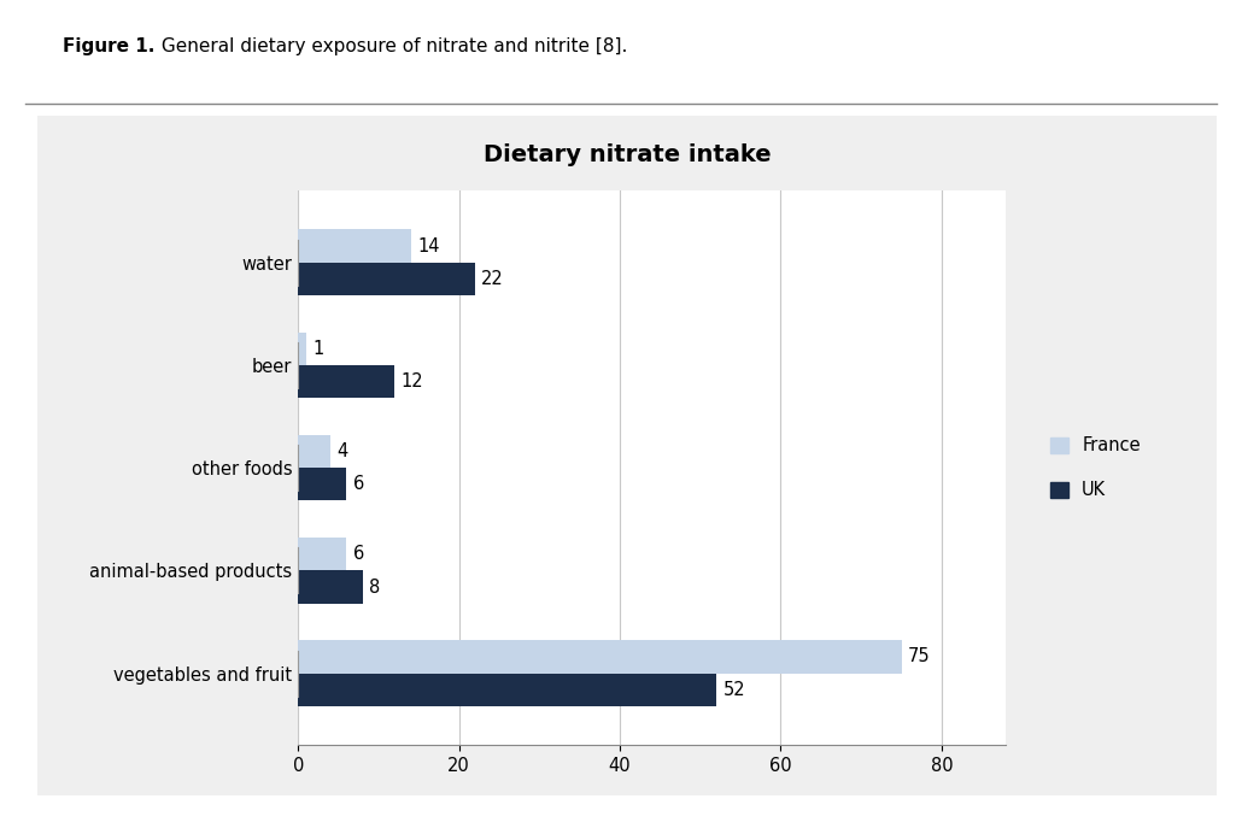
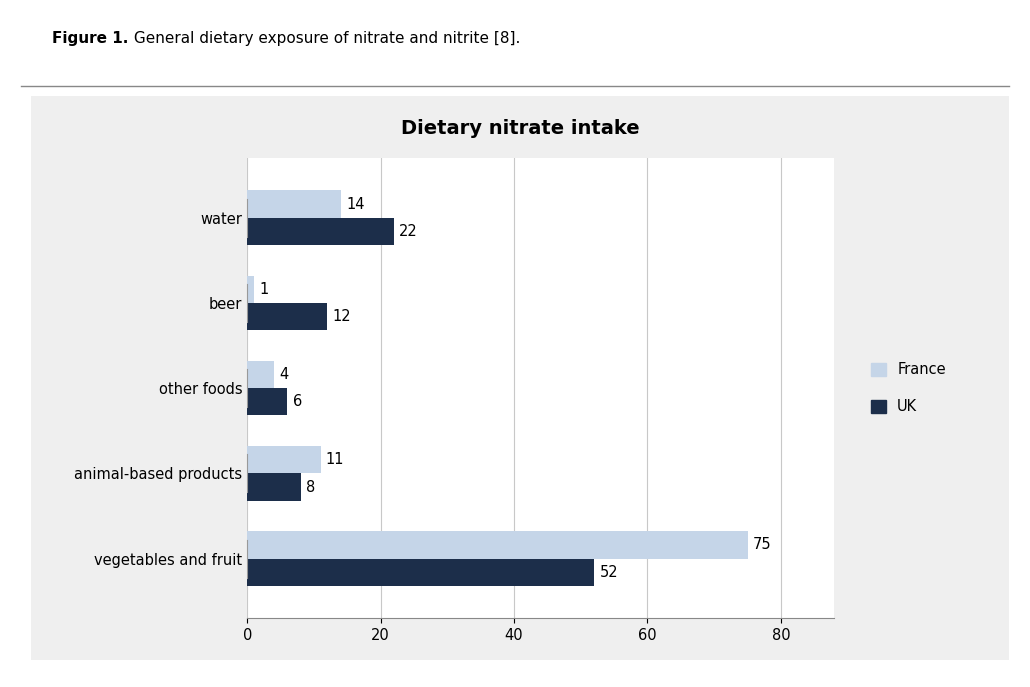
France/animal-based products: 6 -> 11
